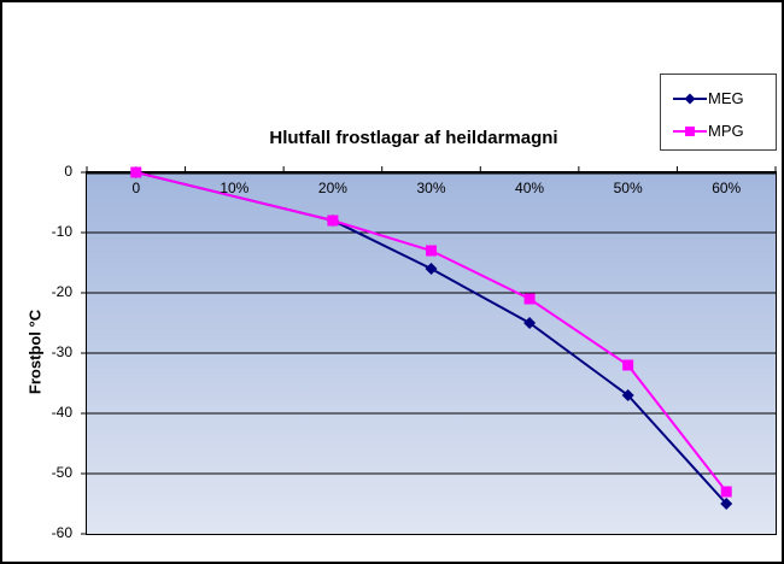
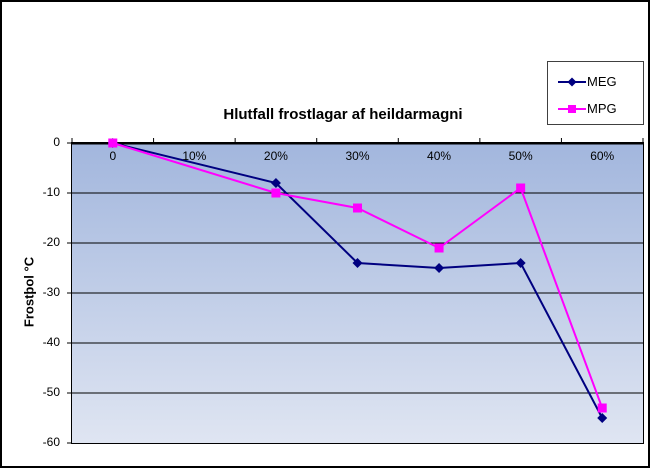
MPG/20%: -8 -> -10
MEG/30%: -16 -> -24
MEG/50%: -37 -> -24
MPG/50%: -32 -> -9
